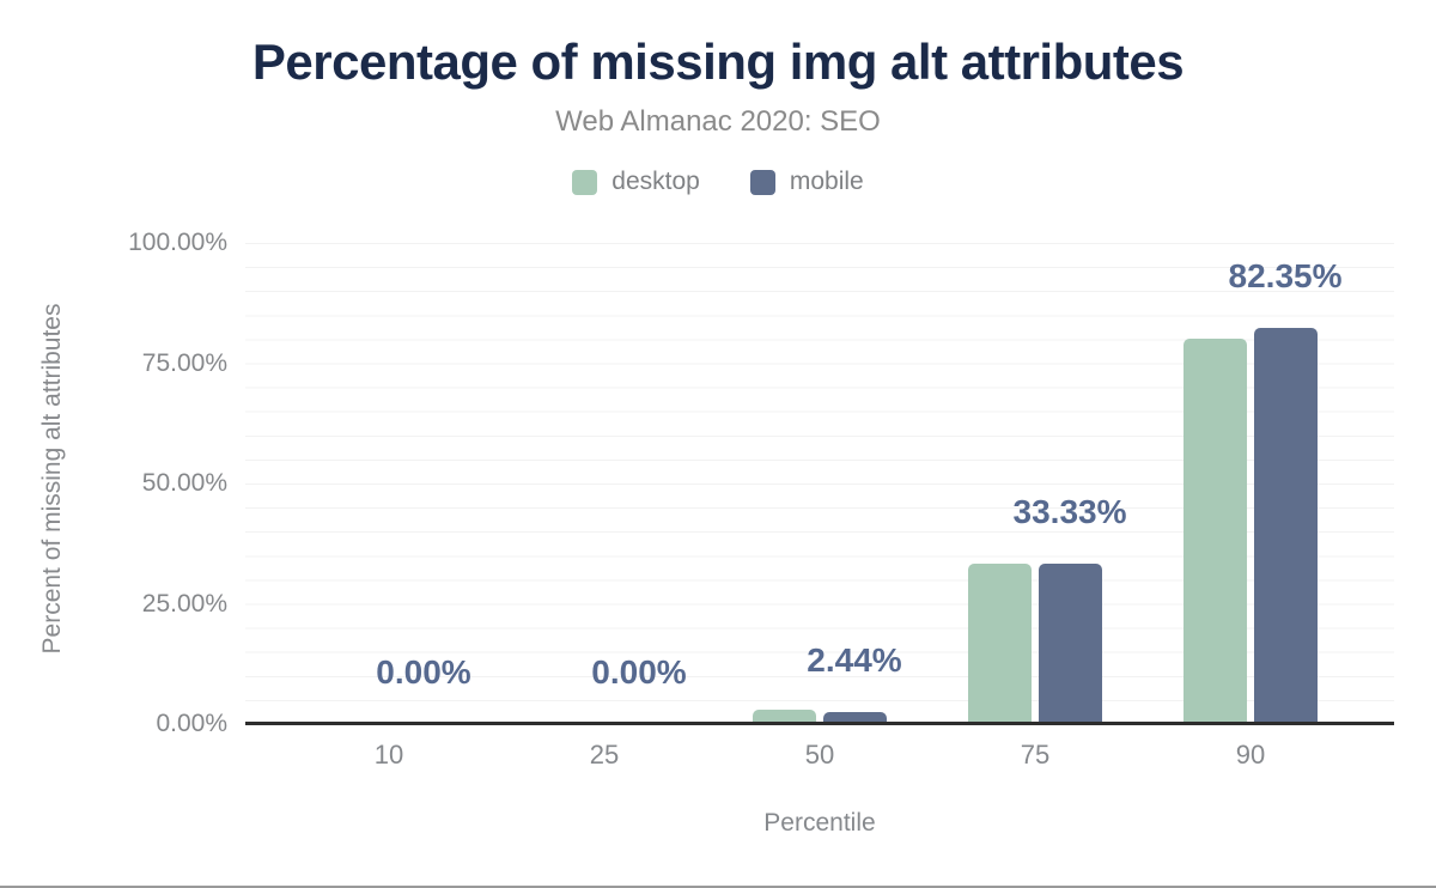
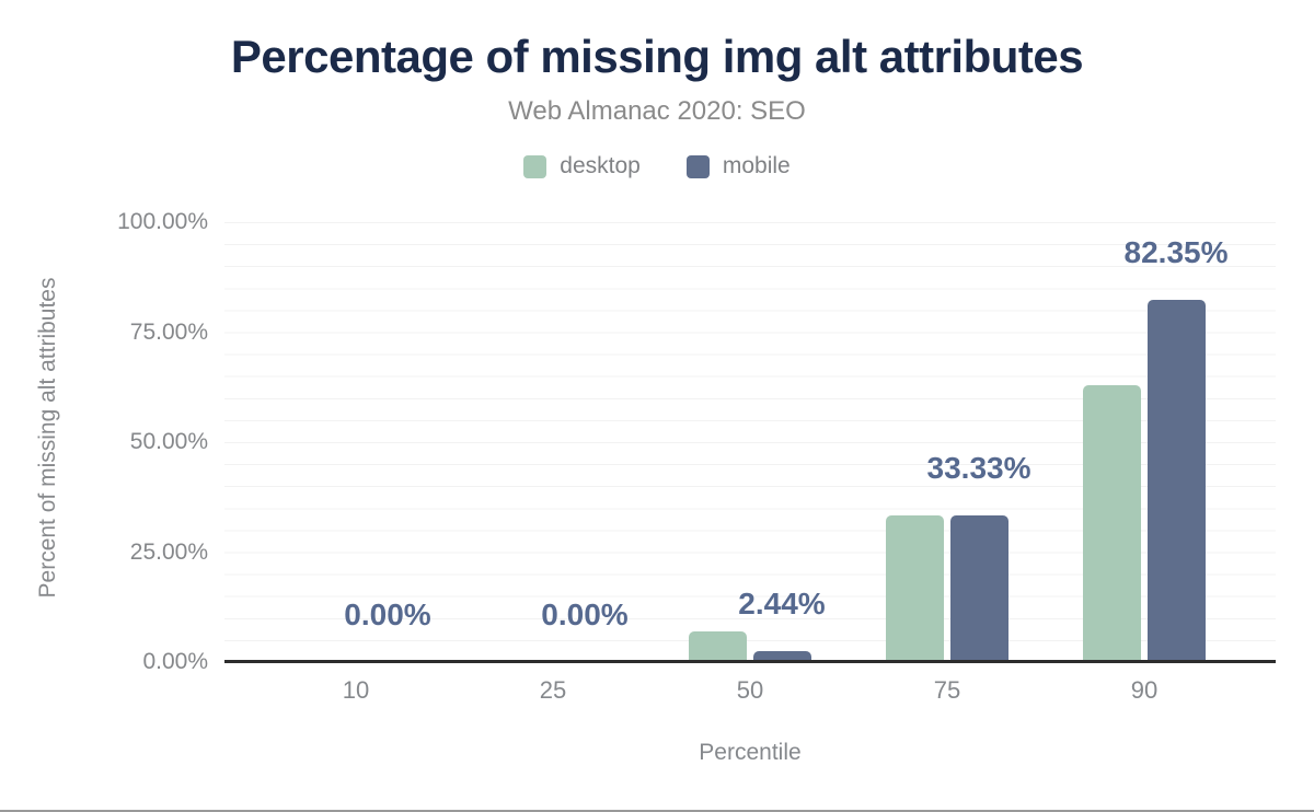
desktop/50: 3% -> 7%
desktop/90: 80% -> 63%
